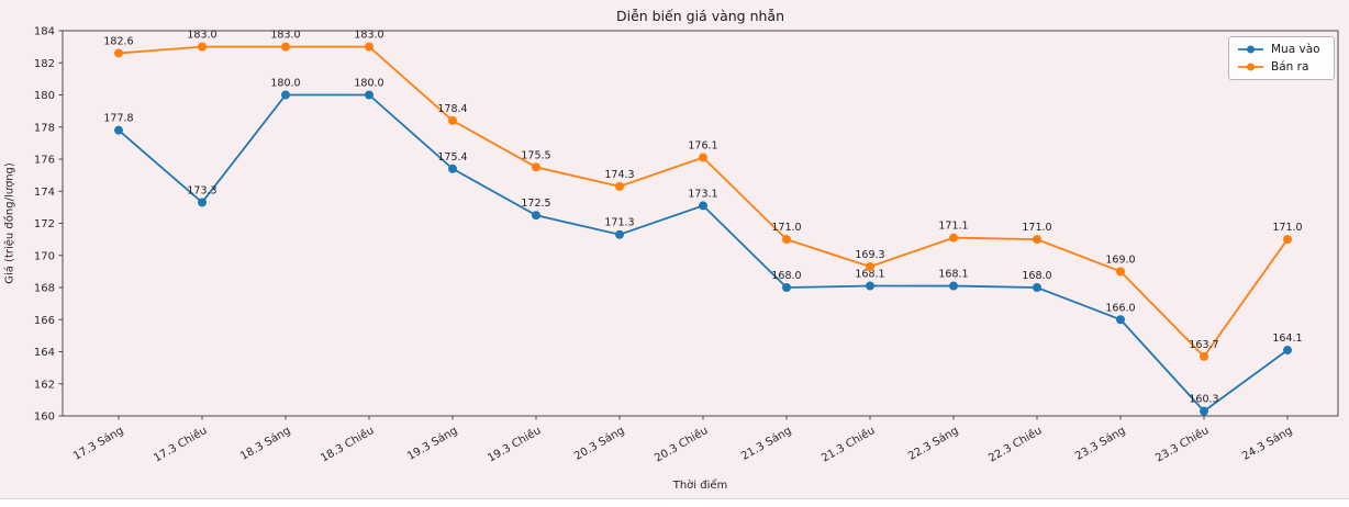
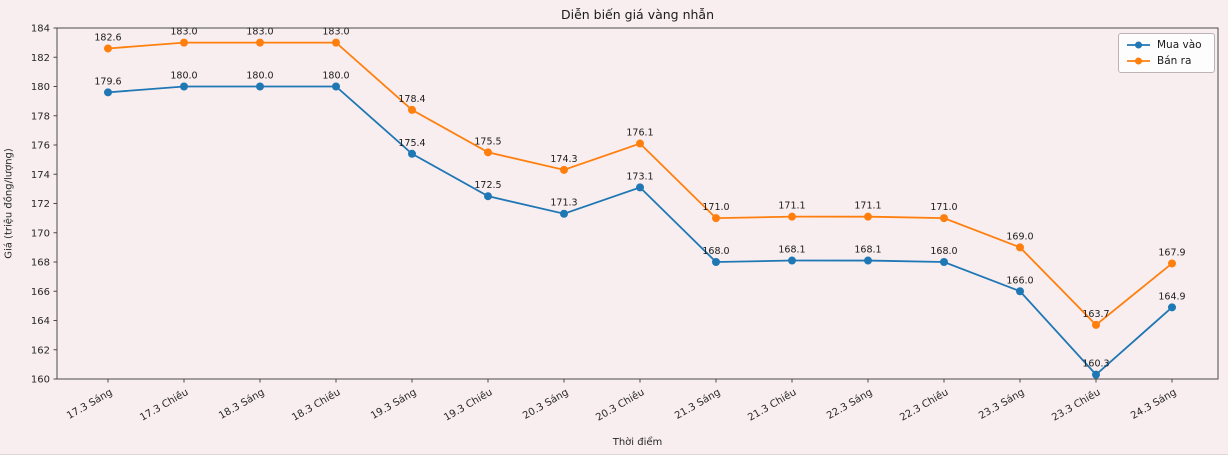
Mua vào/17.3 Sáng: 177.8 -> 179.6
Mua vào/17.3 Chiều: 173.3 -> 180.0
Bán ra/21.3 Chiều: 169.3 -> 171.1
Mua vào/24.3 Sáng: 164.1 -> 164.9
Bán ra/24.3 Sáng: 171.0 -> 167.9
